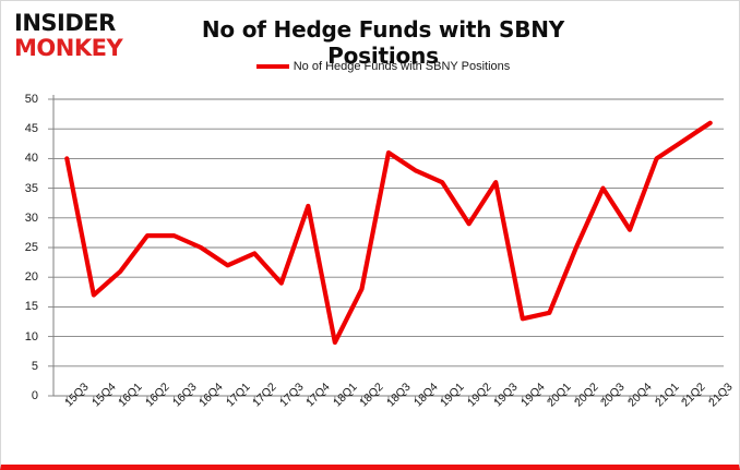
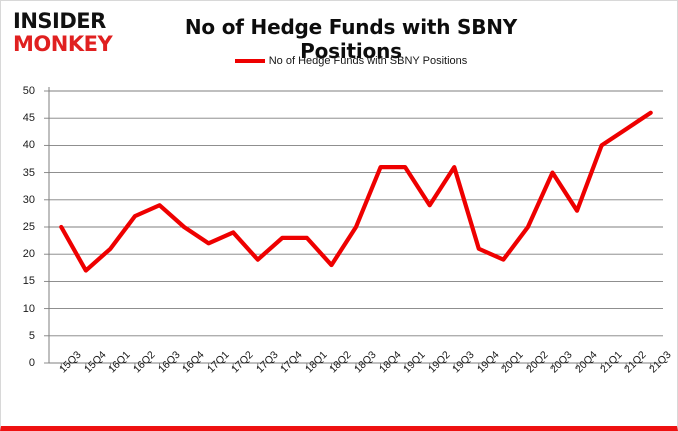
15Q3: 40 -> 25
16Q3: 27 -> 29
17Q4: 32 -> 23
18Q1: 9 -> 23
18Q3: 41 -> 25
18Q4: 38 -> 36
19Q4: 13 -> 21
20Q1: 14 -> 19
